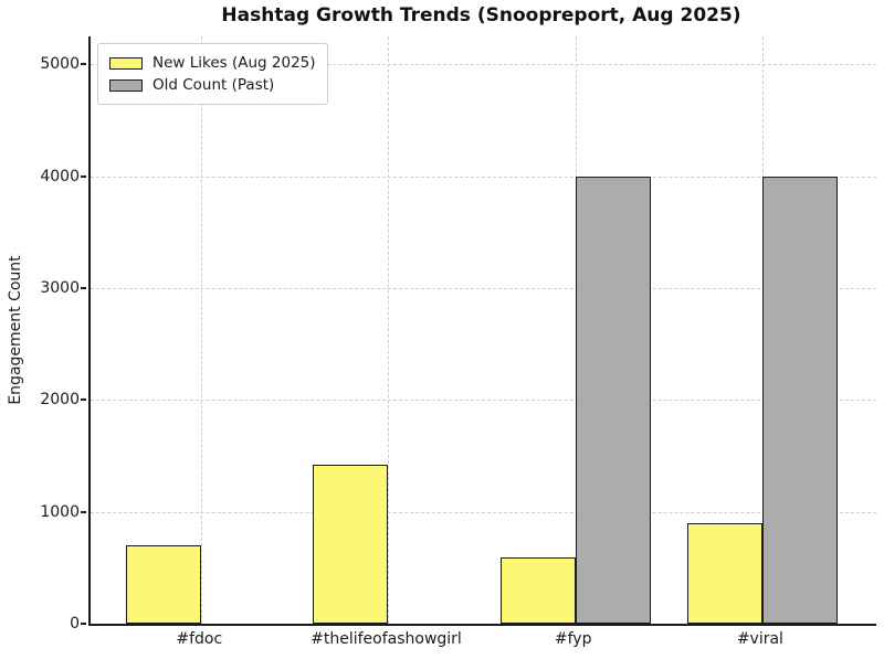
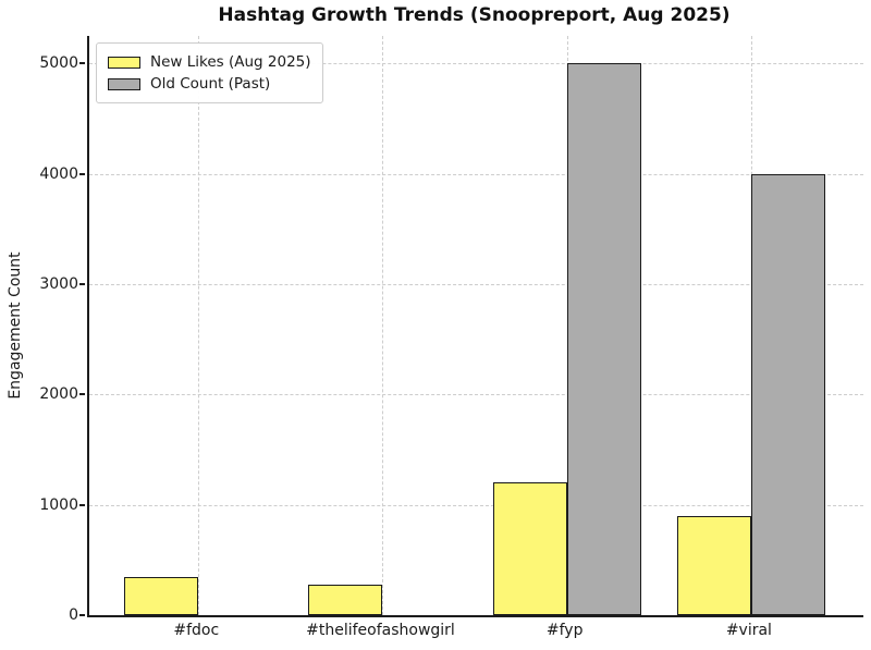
New Likes (Aug 2025)/#fdoc: 700 -> 350
New Likes (Aug 2025)/#thelifeofashowgirl: 1420 -> 280
New Likes (Aug 2025)/#fyp: 590 -> 1200
Old Count (Past)/#fyp: 4000 -> 5000
